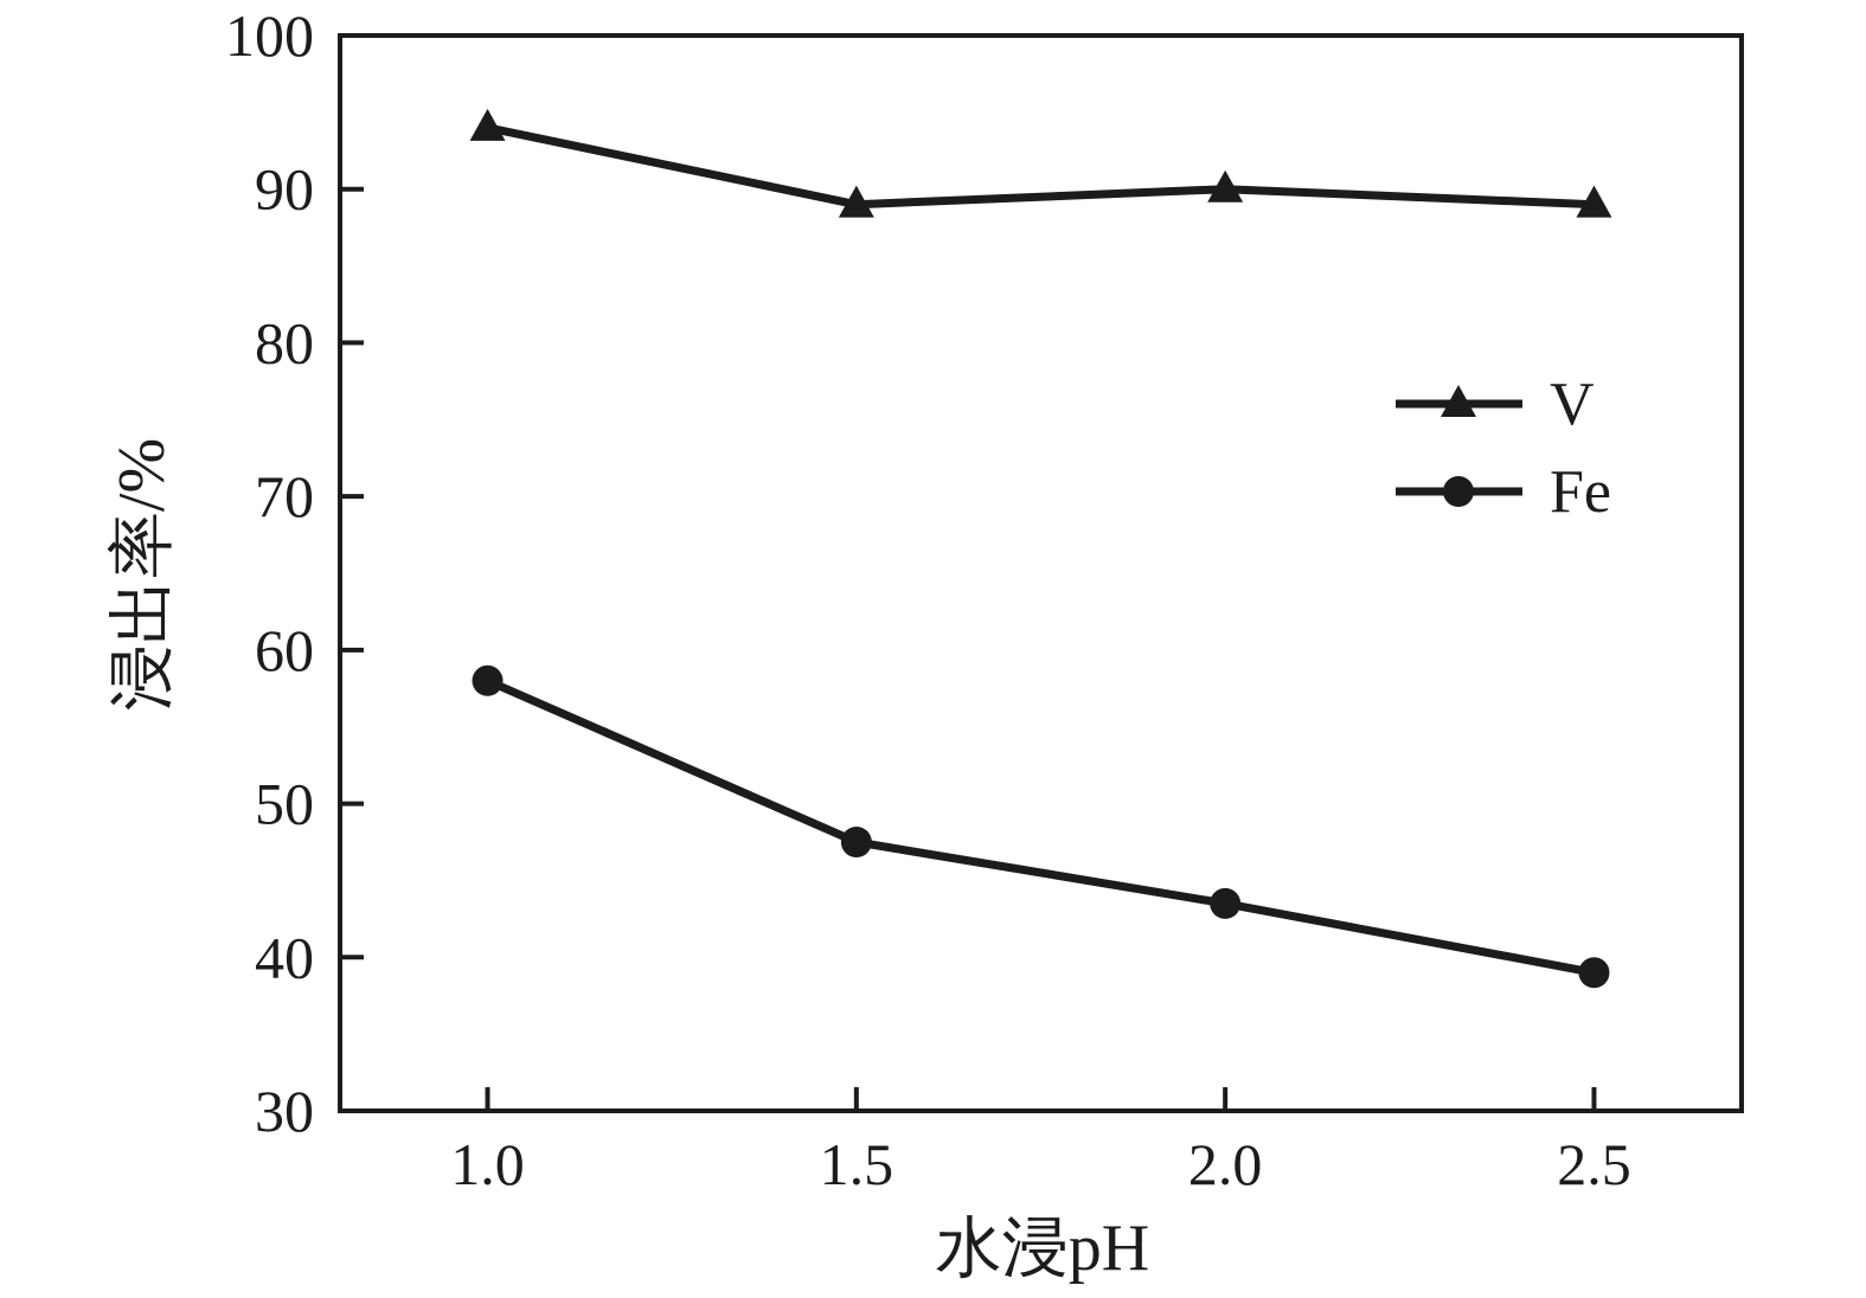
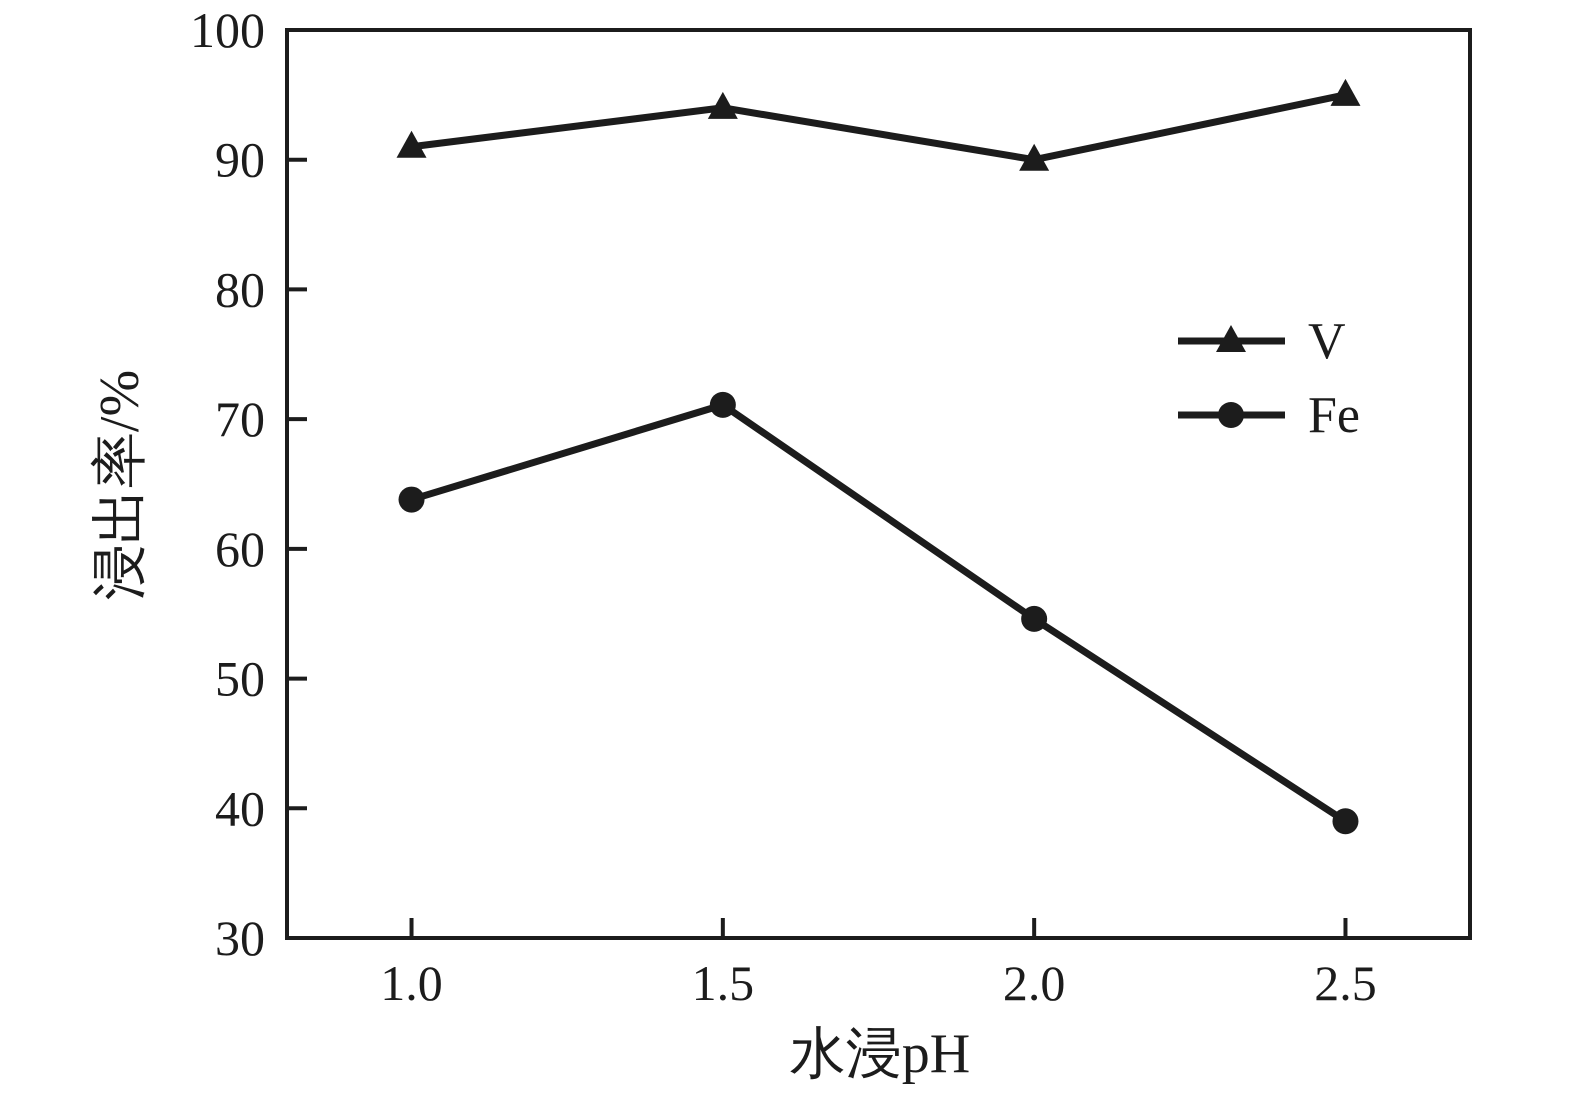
V/1.0: 94 -> 91
Fe/1.0: 58.0 -> 63.8
V/1.5: 89 -> 94
Fe/1.5: 47.5 -> 71.1
Fe/2.0: 43.5 -> 54.6
V/2.5: 89 -> 95
